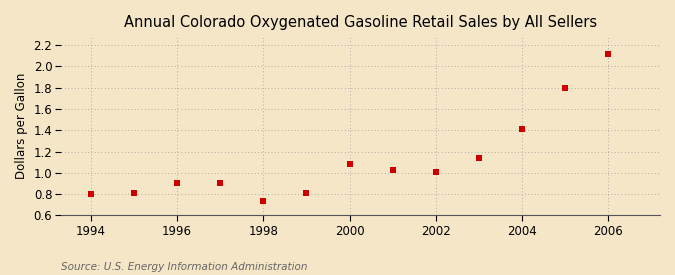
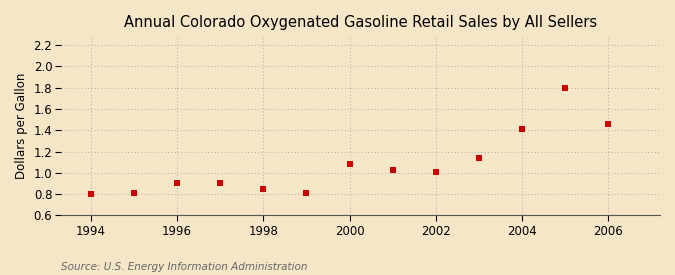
1998: 0.73 -> 0.85
2006: 2.12 -> 1.46
